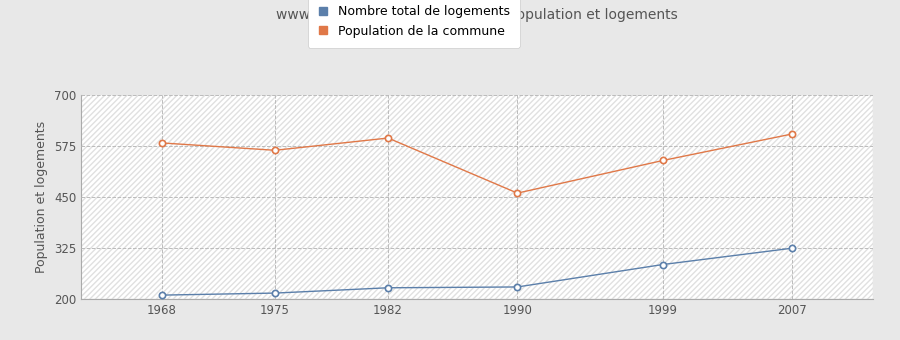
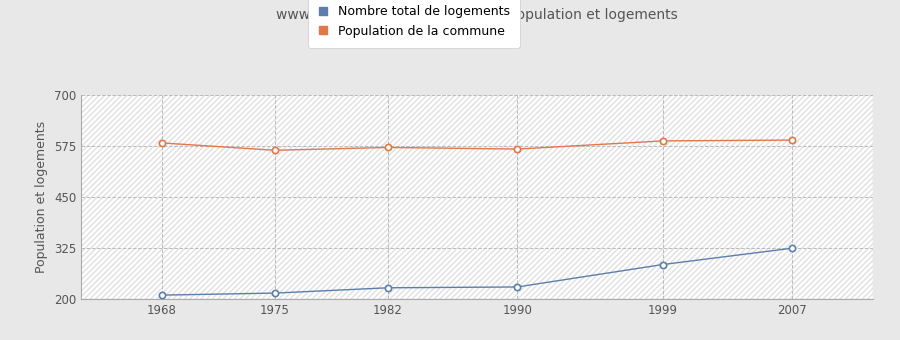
Population de la commune/1982: 595 -> 572
Population de la commune/1990: 460 -> 568
Population de la commune/1999: 540 -> 588
Population de la commune/2007: 605 -> 590
